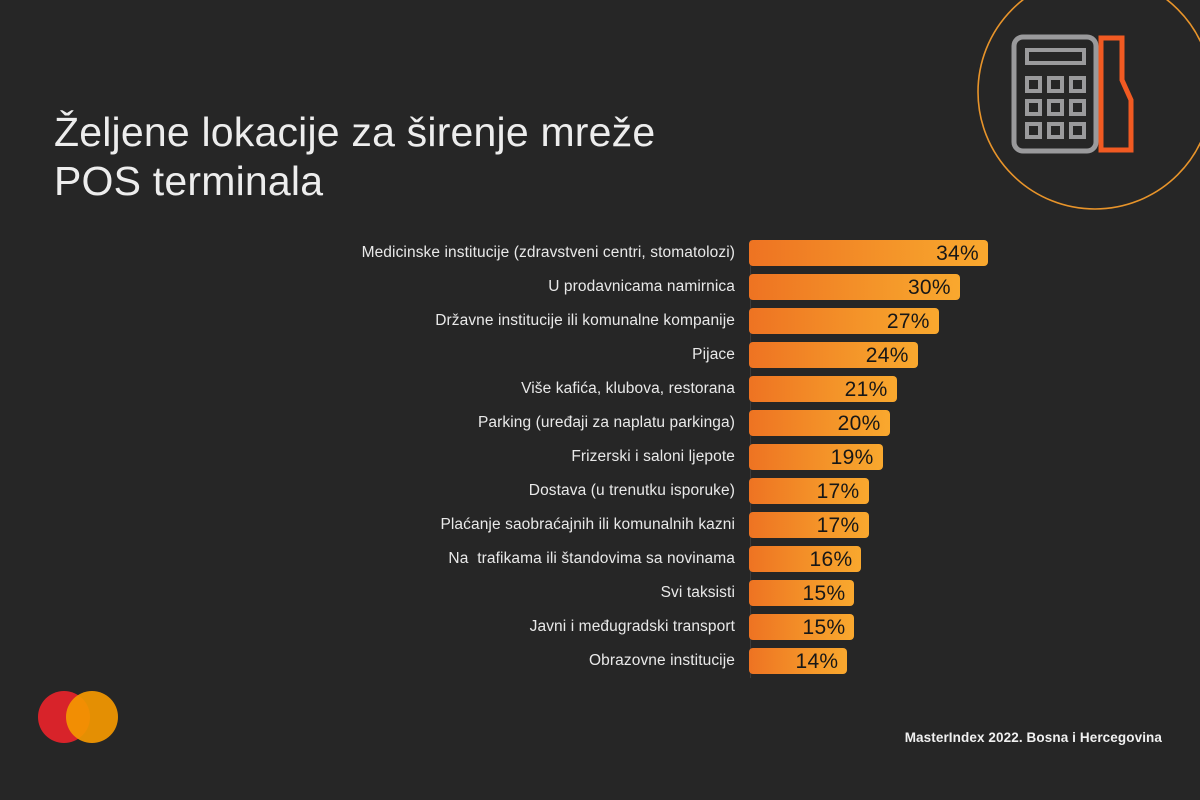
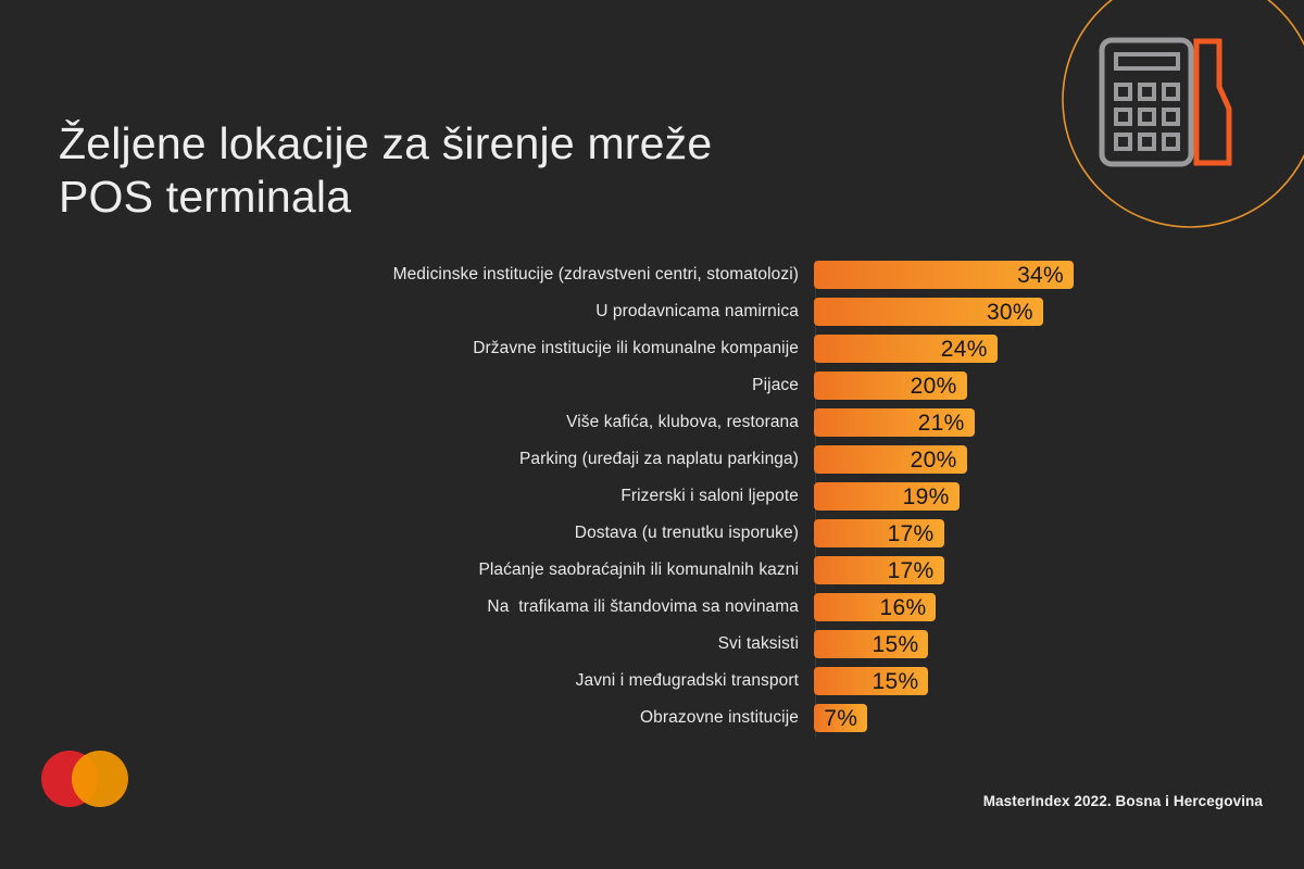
Državne institucije ili komunalne kompanije: 27% -> 24%
Pijace: 24% -> 20%
Obrazovne institucije: 14% -> 7%
